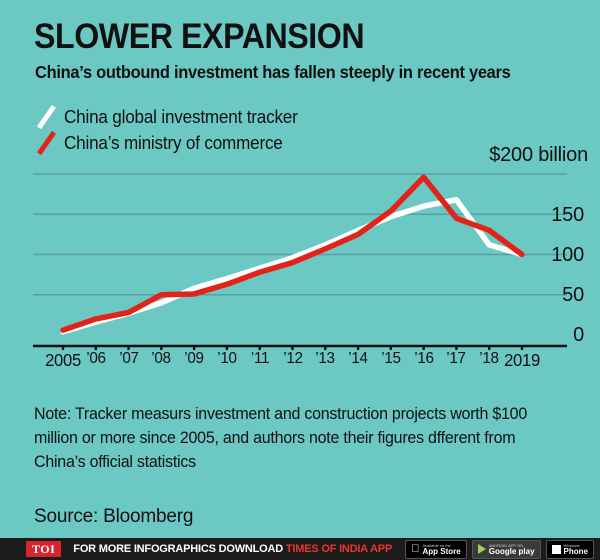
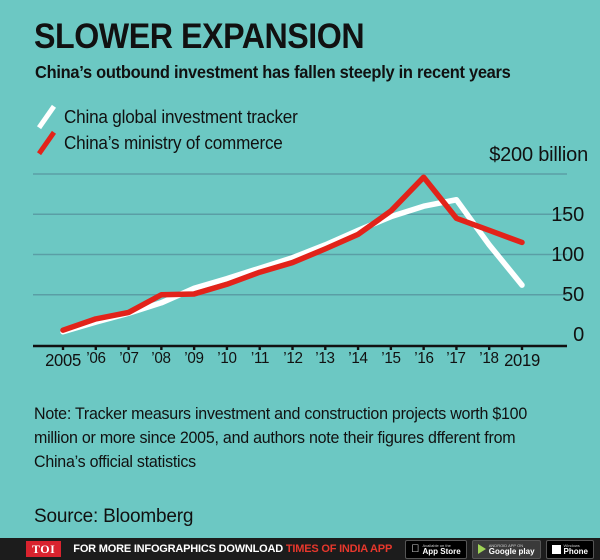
China global investment tracker/2019: 100 -> 60
China’s ministry of commerce/2019: 100 -> 120
